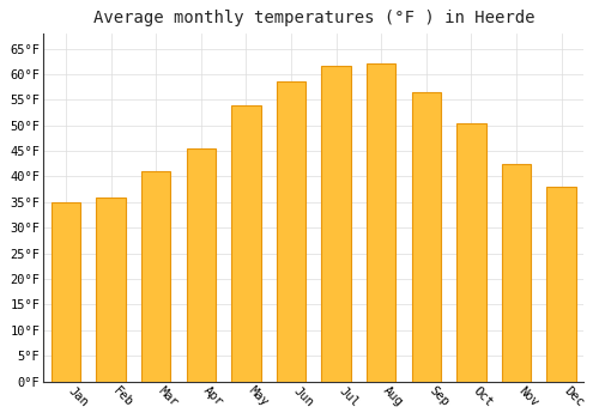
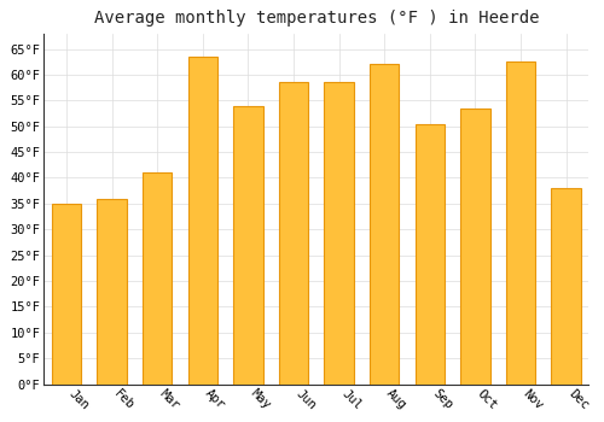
Apr: 45.5°F -> 63.5°F
Jul: 61.5°F -> 58.5°F
Sep: 56.5°F -> 50.5°F
Oct: 50.5°F -> 53.5°F
Nov: 42.5°F -> 62.5°F
